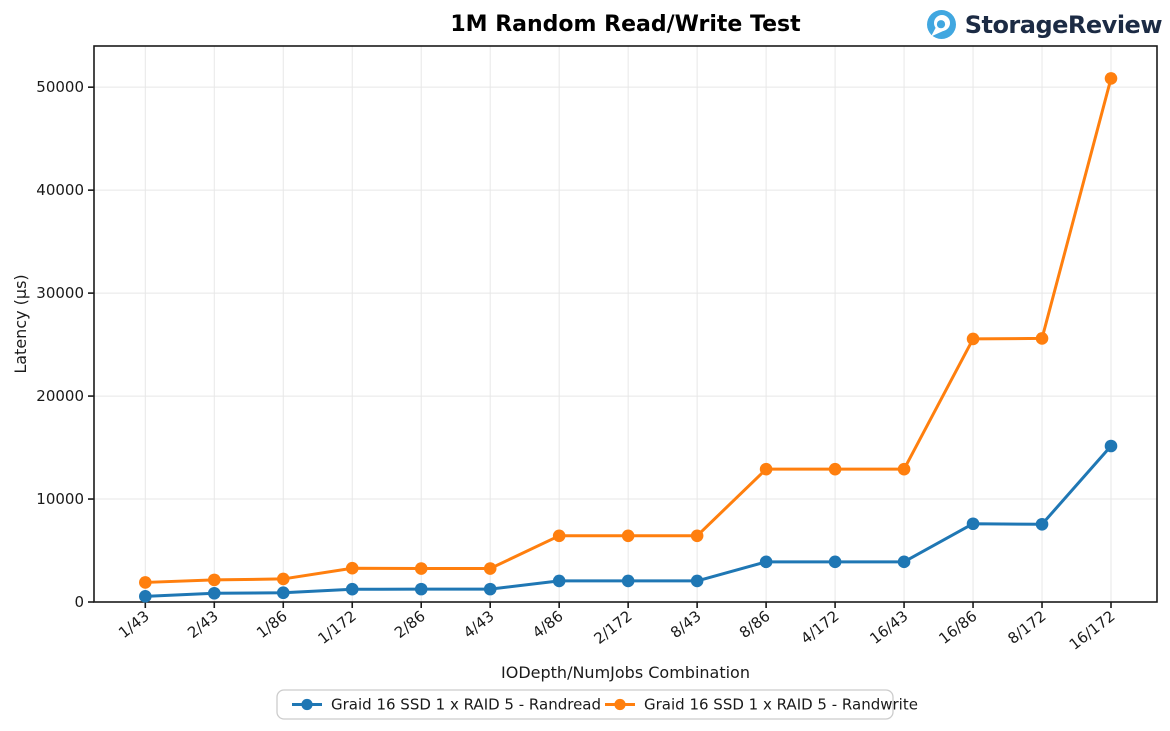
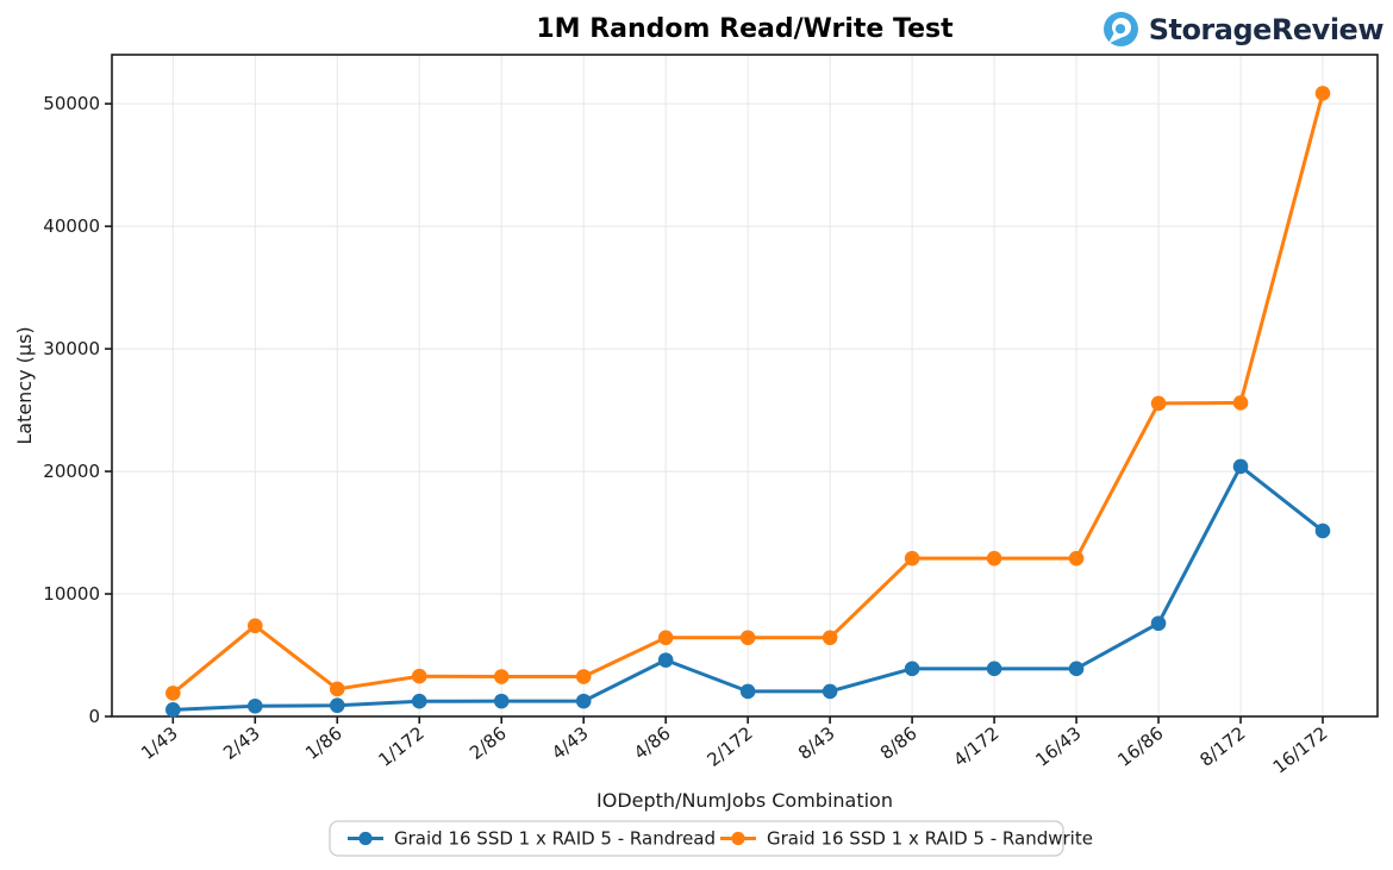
Graid 16 SSD 1 x RAID 5 - Randwrite/2/43: 2200 -> 7400
Graid 16 SSD 1 x RAID 5 - Randread/4/86: 2000 -> 4600
Graid 16 SSD 1 x RAID 5 - Randread/8/172: 7600 -> 20400
